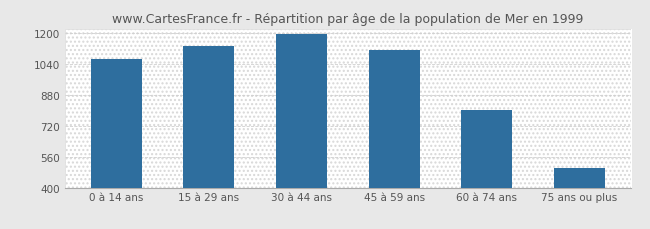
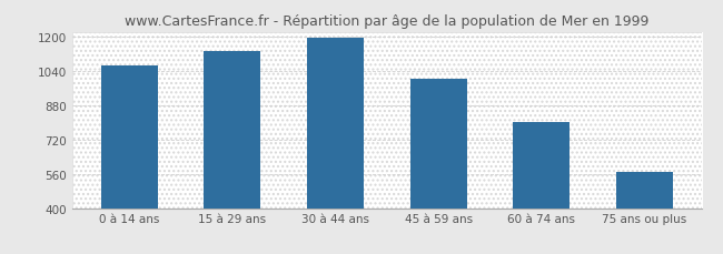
45 à 59 ans: 1110 -> 1000
75 ans ou plus: 500 -> 570
